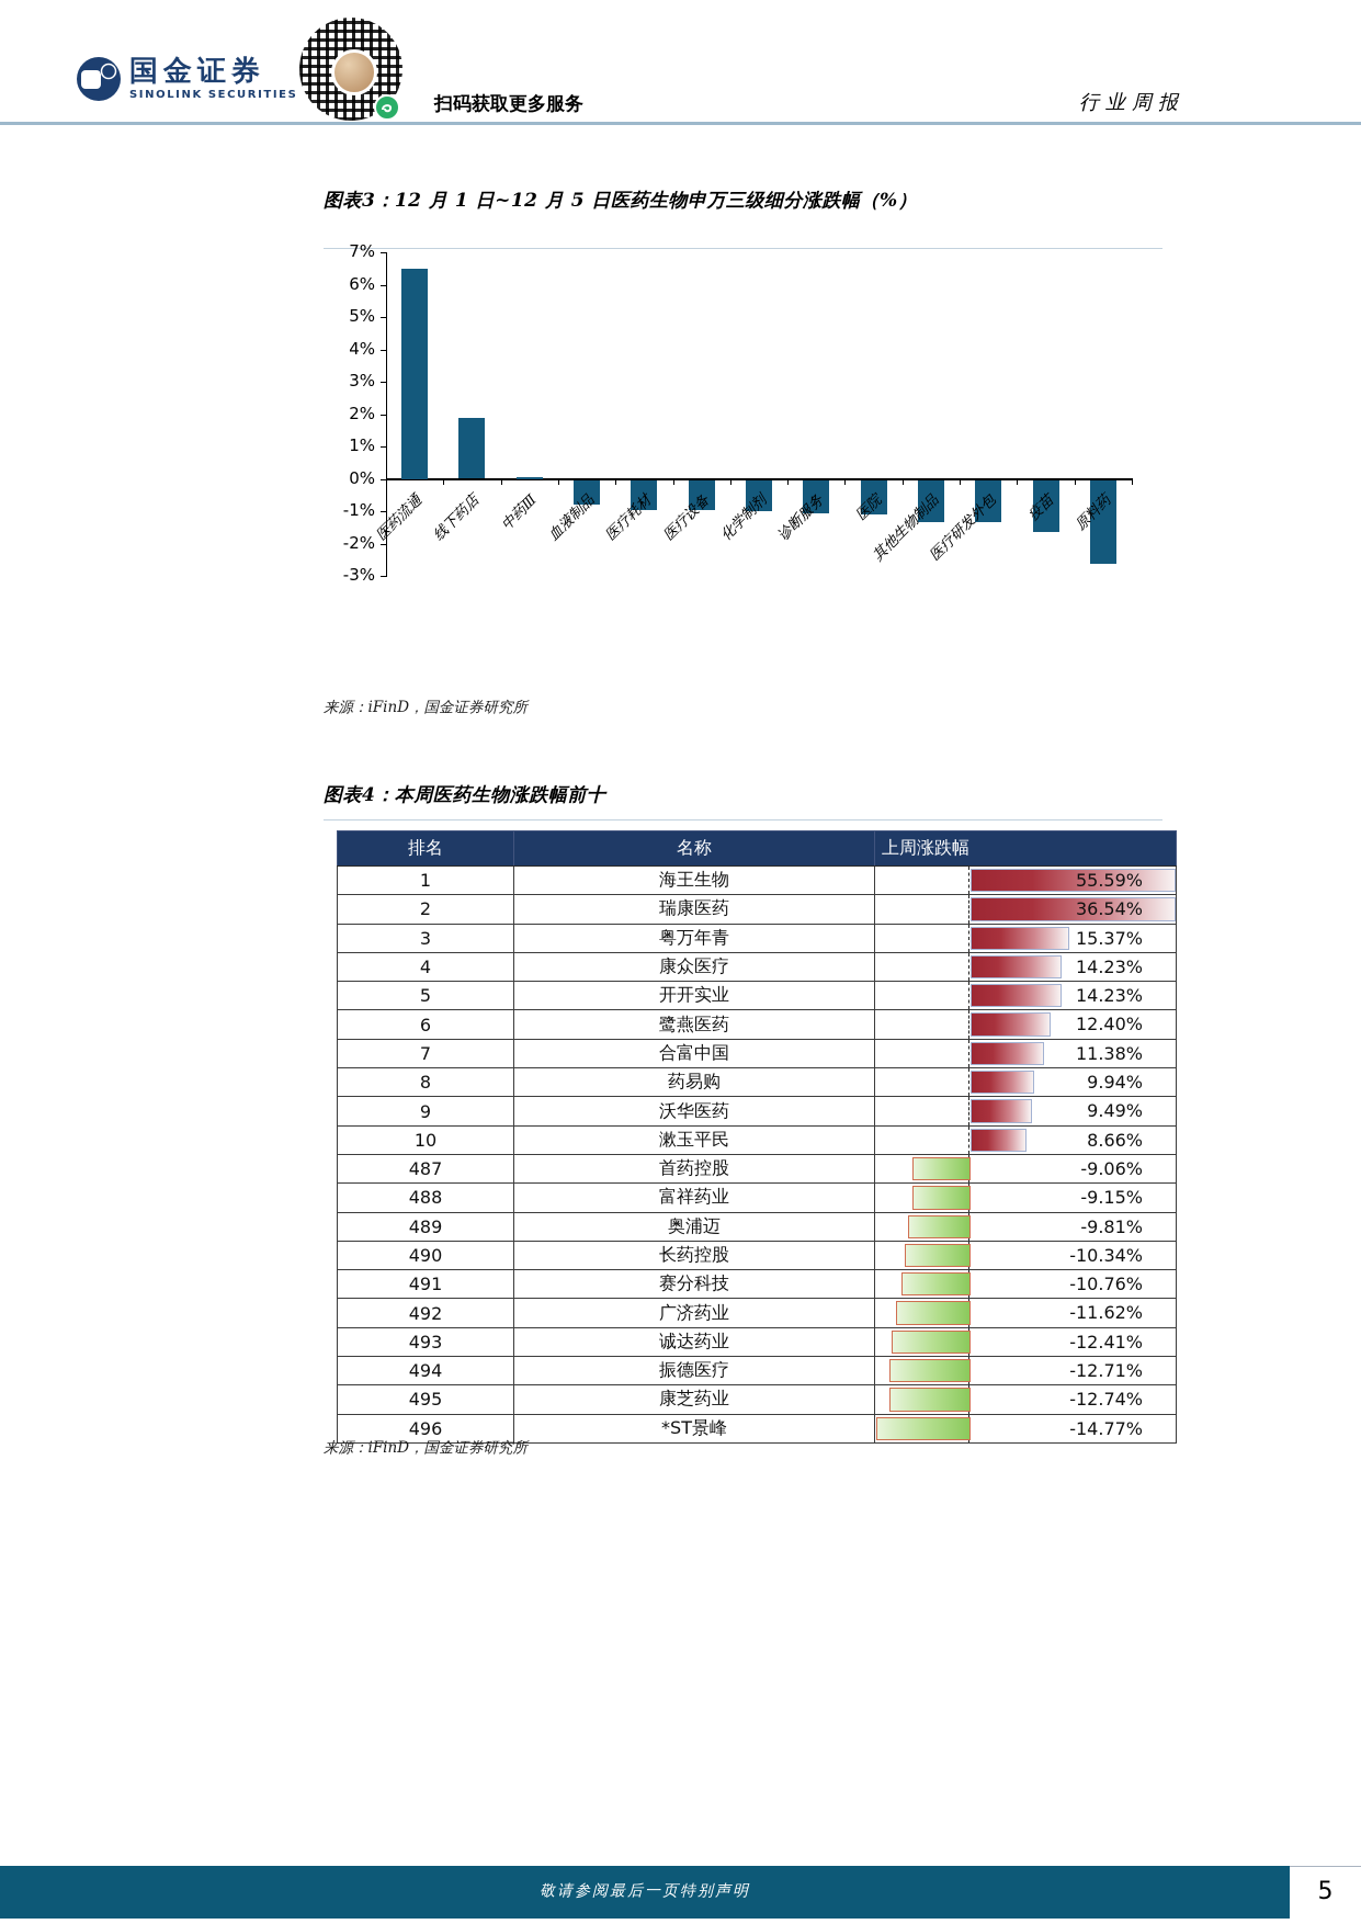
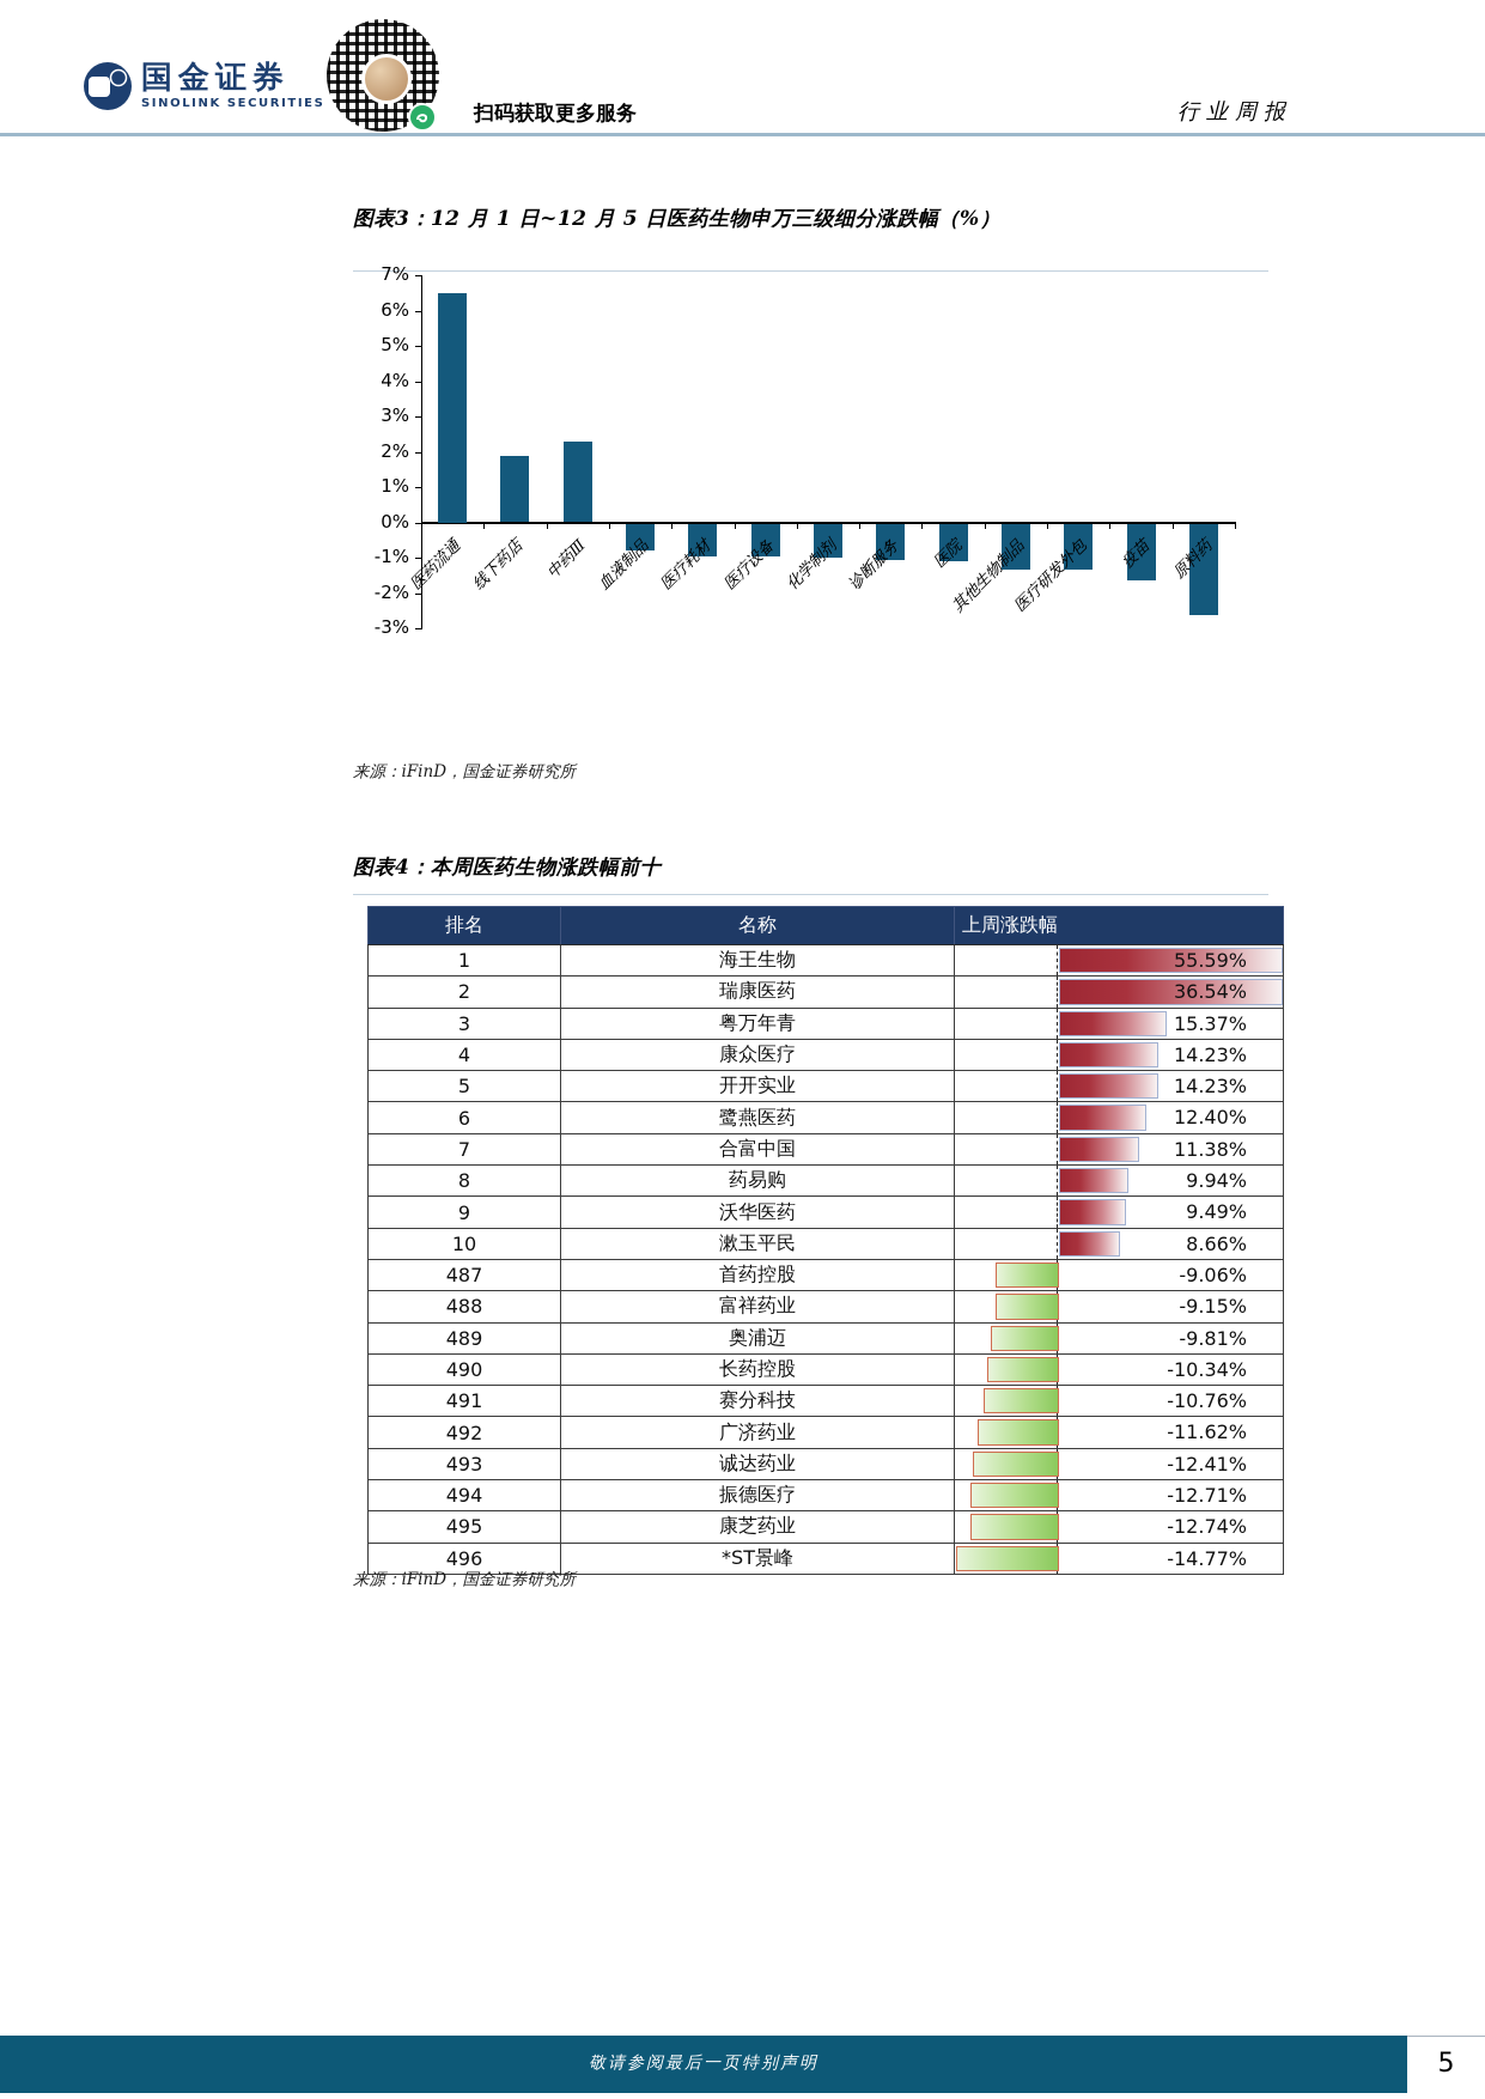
中药Ⅲ: 0.1% -> 2.3%
